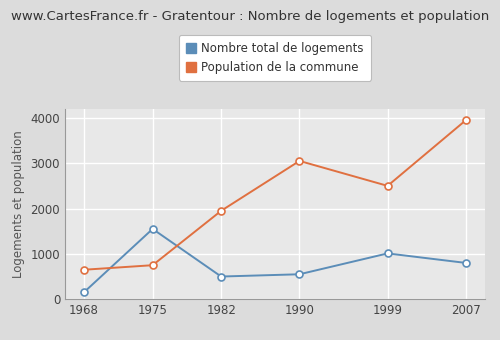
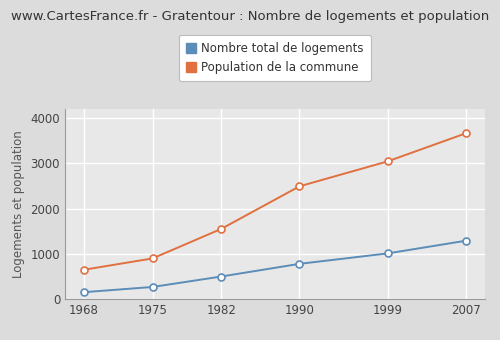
Nombre total de logements/1975: 1550 -> 270
Population de la commune/1975: 750 -> 900
Population de la commune/1982: 1950 -> 1550
Nombre total de logements/1990: 550 -> 780
Population de la commune/1990: 3050 -> 2490
Population de la commune/1999: 2500 -> 3040
Nombre total de logements/2007: 800 -> 1290
Population de la commune/2007: 3950 -> 3660
